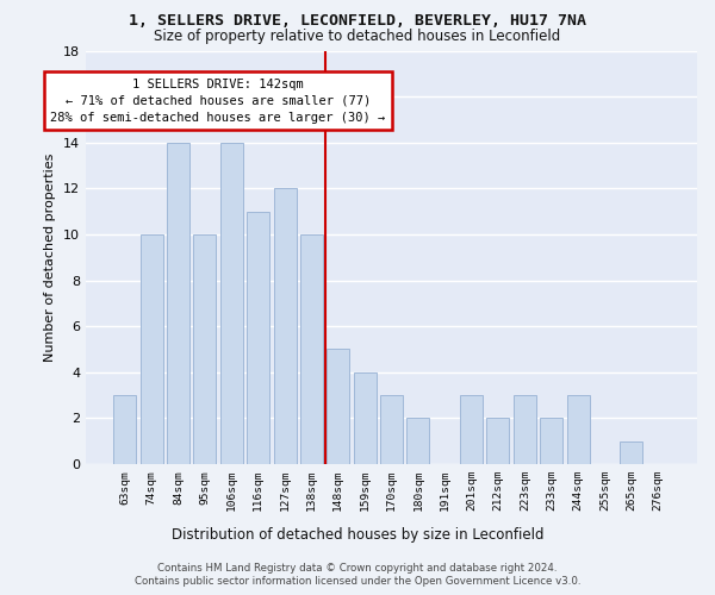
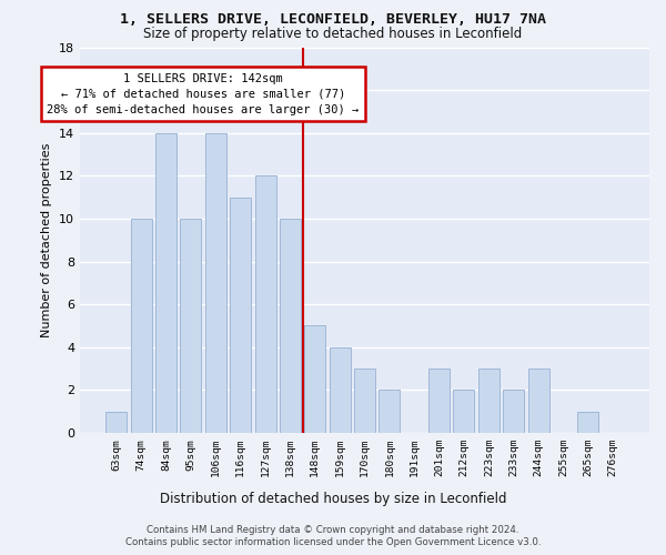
63sqm: 3 -> 1
